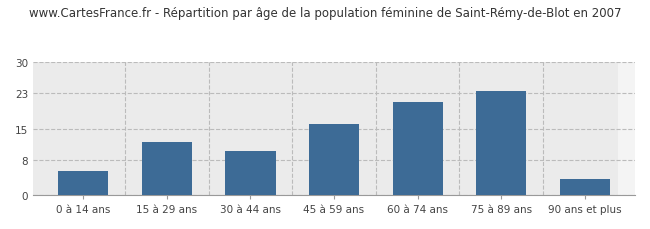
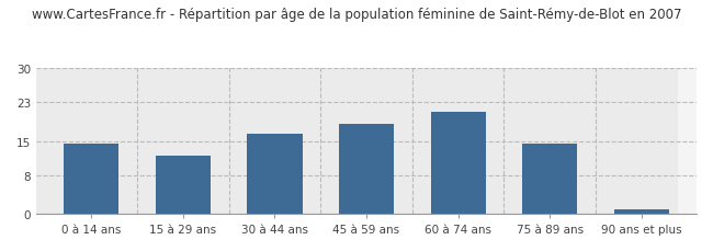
0 à 14 ans: 5.5 -> 14.5
30 à 44 ans: 10.0 -> 16.5
45 à 59 ans: 16.0 -> 18.5
75 à 89 ans: 23.5 -> 14.5
90 ans et plus: 3.5 -> 1.0
